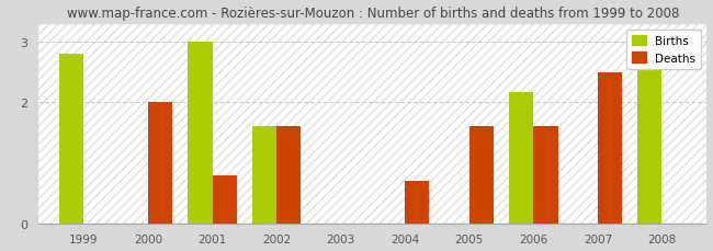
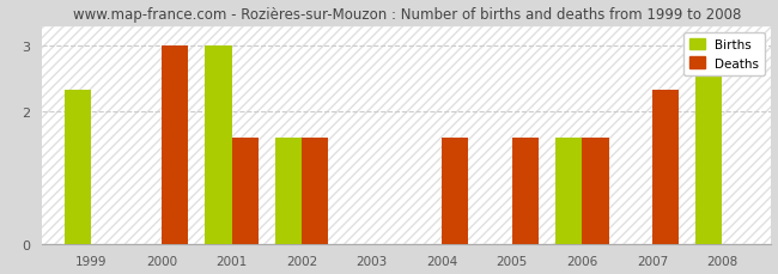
Births/1999: 2.80 -> 2.33
Deaths/2000: 2.00 -> 3.00
Deaths/2001: 0.80 -> 1.60
Deaths/2004: 0.70 -> 1.60
Births/2006: 2.16 -> 1.60
Deaths/2007: 2.50 -> 2.33
